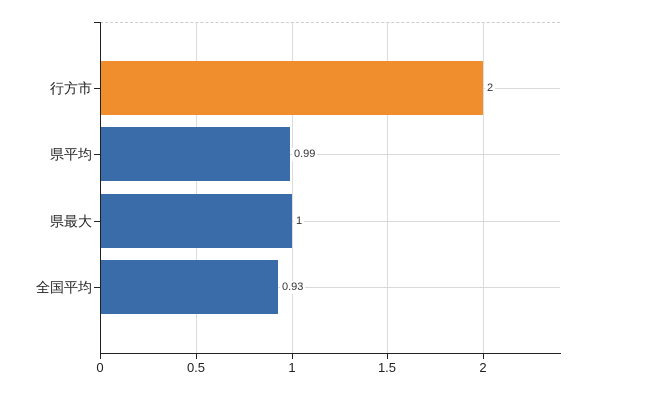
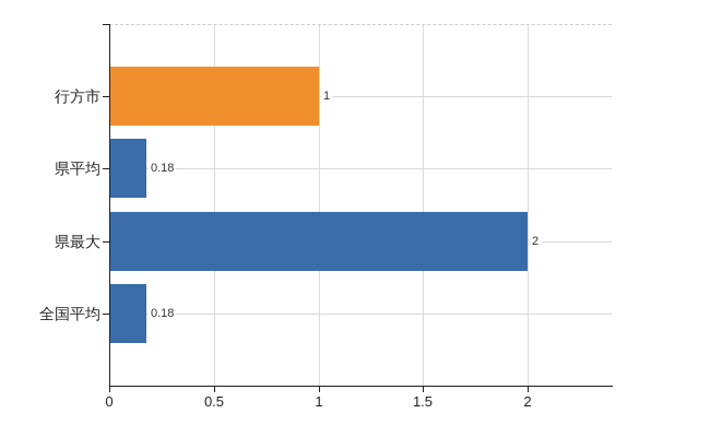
行方市: 2 -> 1
県平均: 0.99 -> 0.18
県最大: 1 -> 2
全国平均: 0.93 -> 0.18
